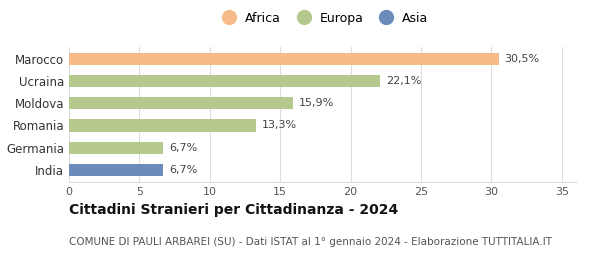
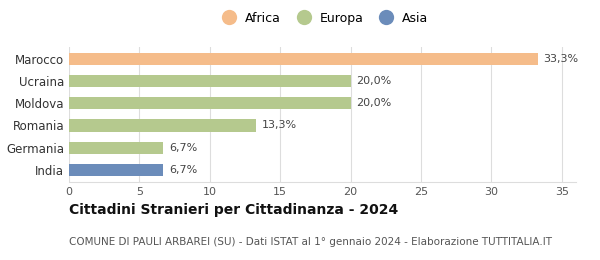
Marocco: 30,5% -> 33,3%
Ucraina: 22,1% -> 20,0%
Moldova: 15,9% -> 20,0%
